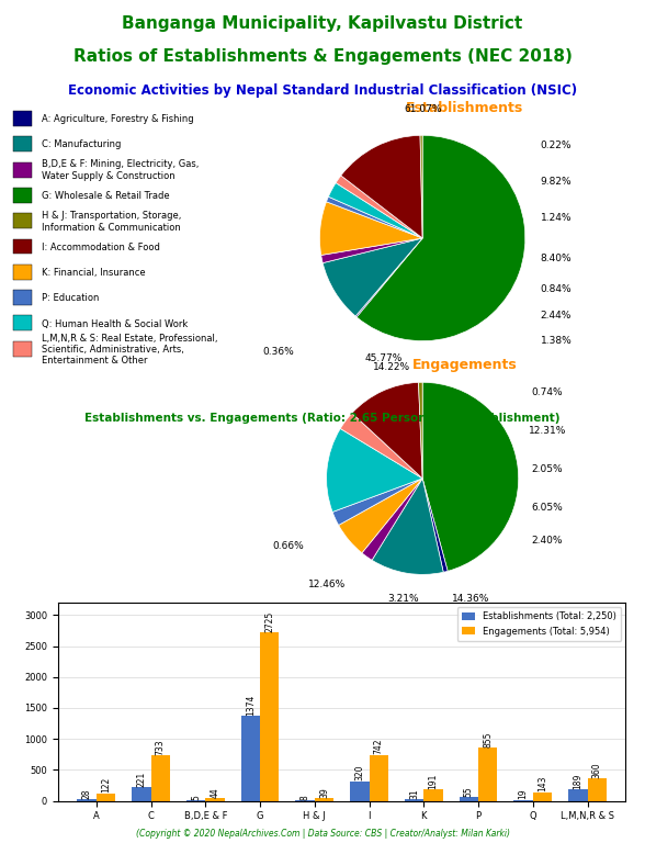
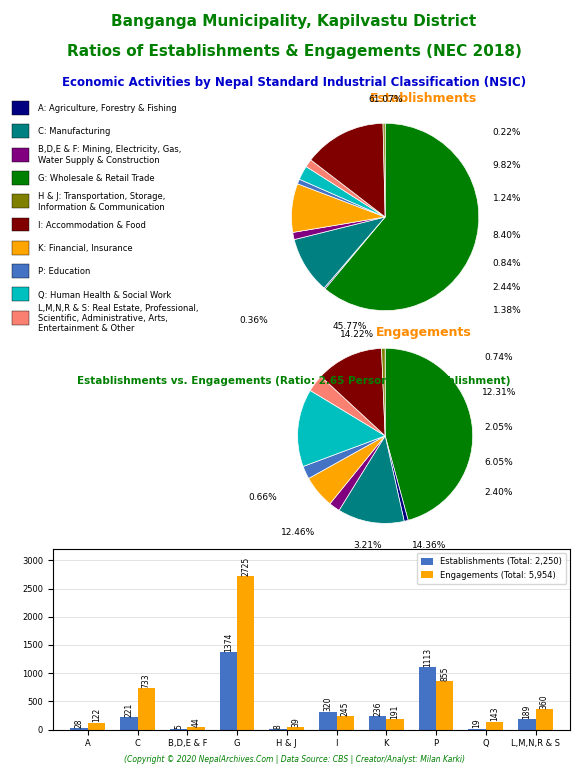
Engagements (Total: 5,954)/I: 742 -> 245
Establishments (Total: 2,250)/K: 31 -> 236
Establishments (Total: 2,250)/P: 55 -> 1113
